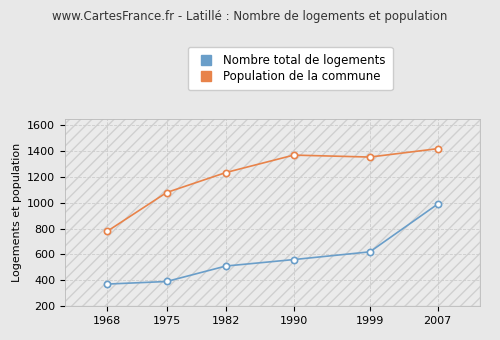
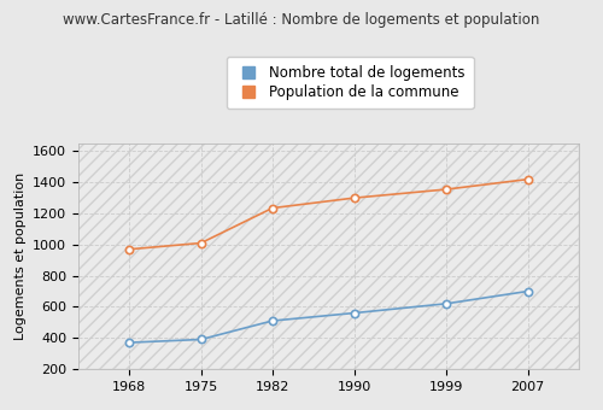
Population de la commune/1968: 780 -> 970
Population de la commune/1975: 1080 -> 1010
Population de la commune/1990: 1370 -> 1300
Nombre total de logements/2007: 990 -> 700
